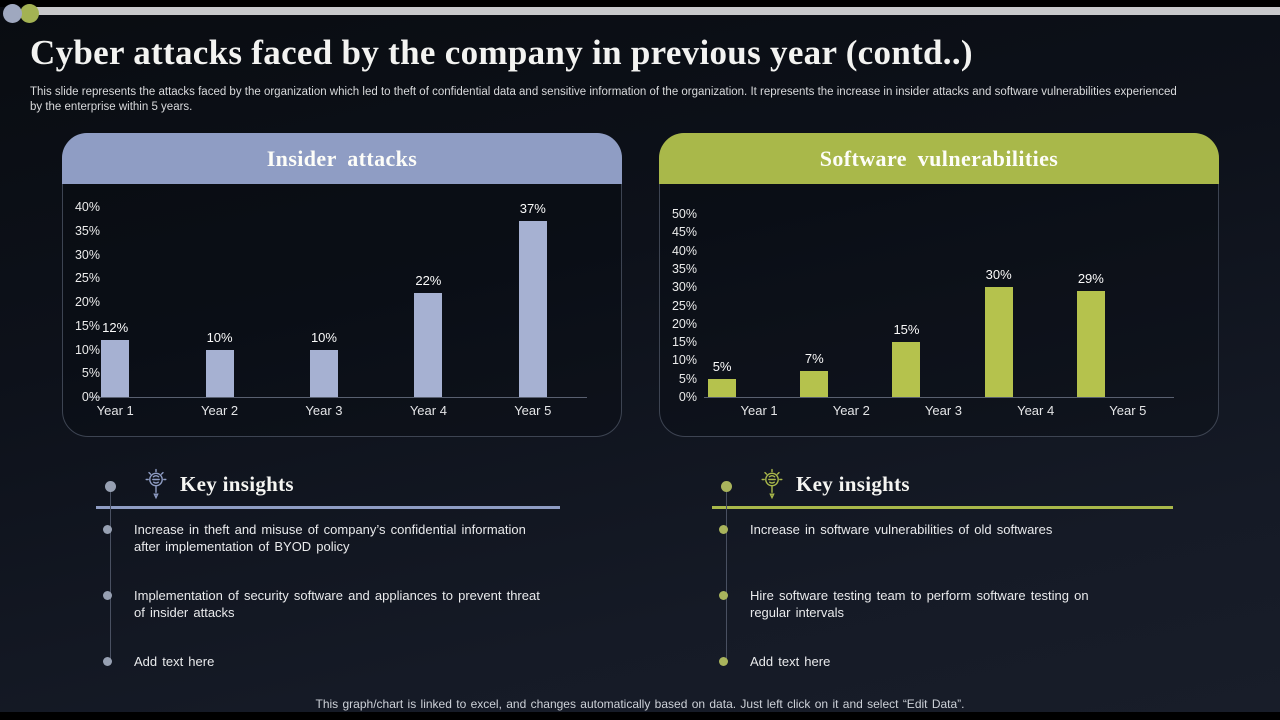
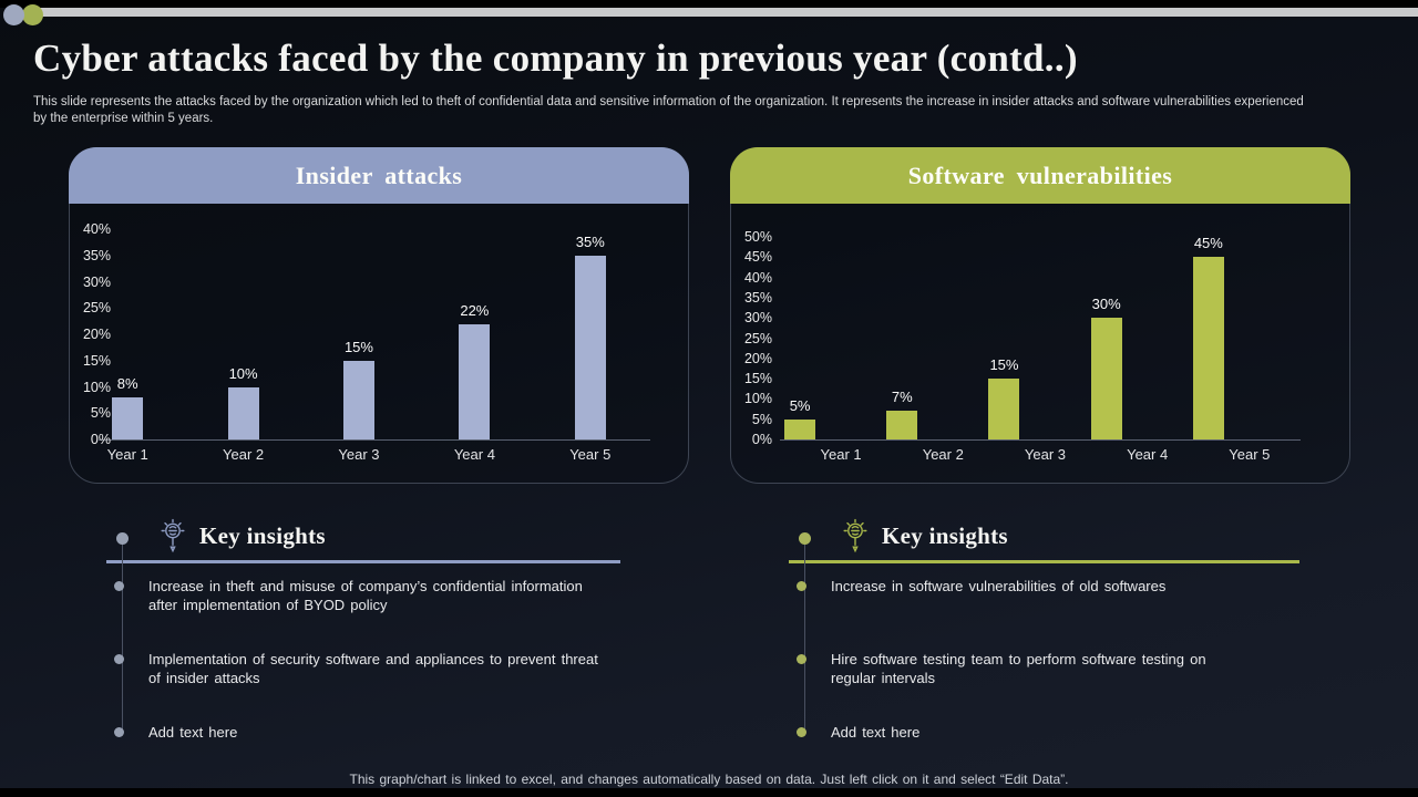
Insider attacks/Year 1: 12% -> 8%
Insider attacks/Year 3: 10% -> 15%
Insider attacks/Year 5: 37% -> 35%
Software vulnerabilities/Year 5: 29% -> 45%
